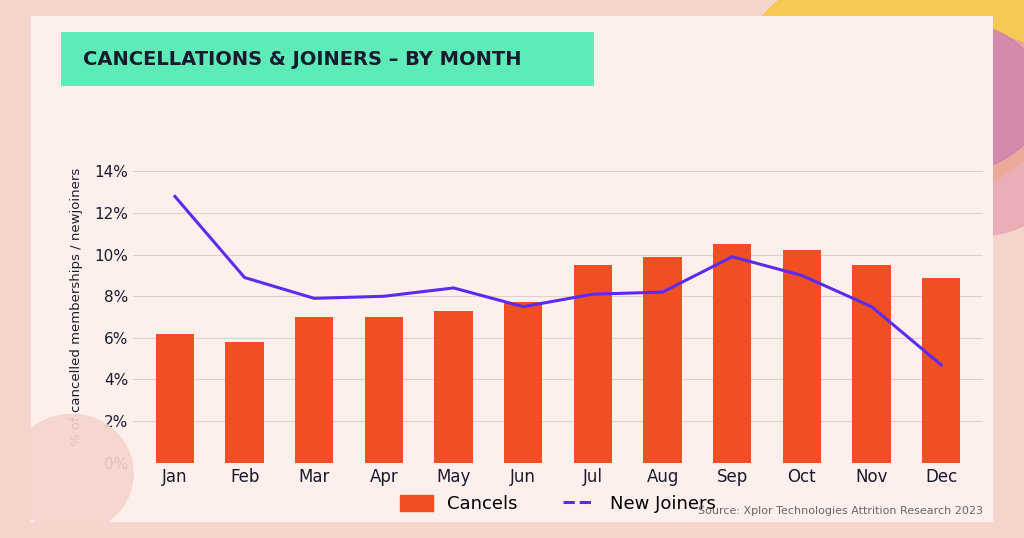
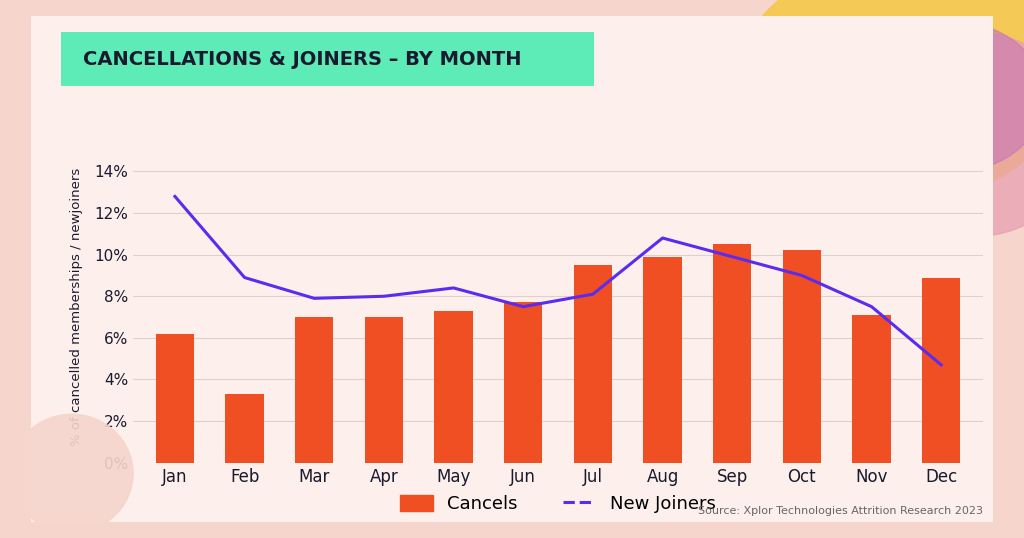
Cancels/Feb: 5.8% -> 3.3%
New Joiners/Aug: 8.2% -> 10.8%
Cancels/Nov: 9.5% -> 7.1%
